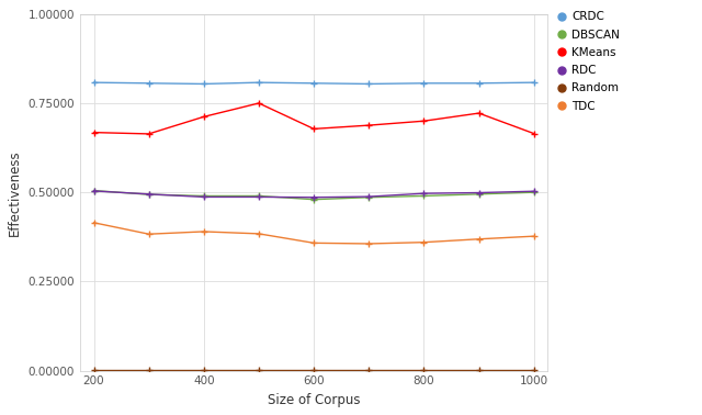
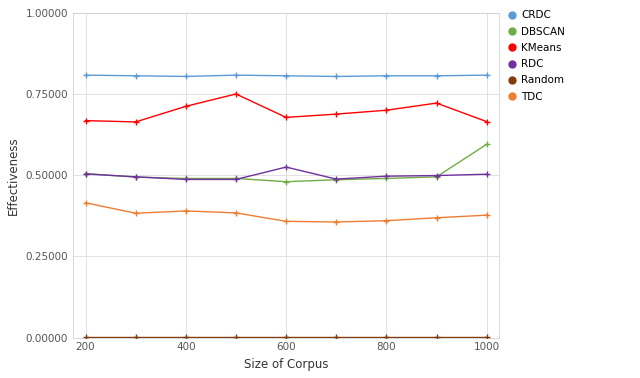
RDC/600: 0.486 -> 0.525
DBSCAN/1000: 0.500 -> 0.595
